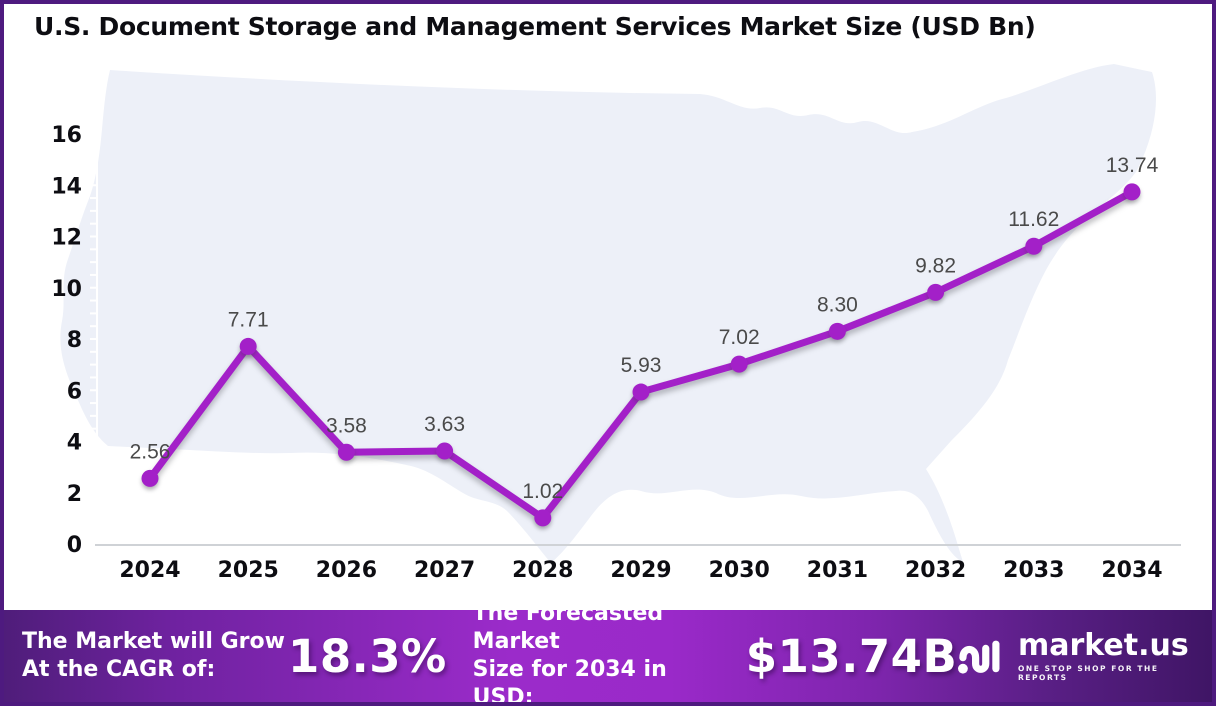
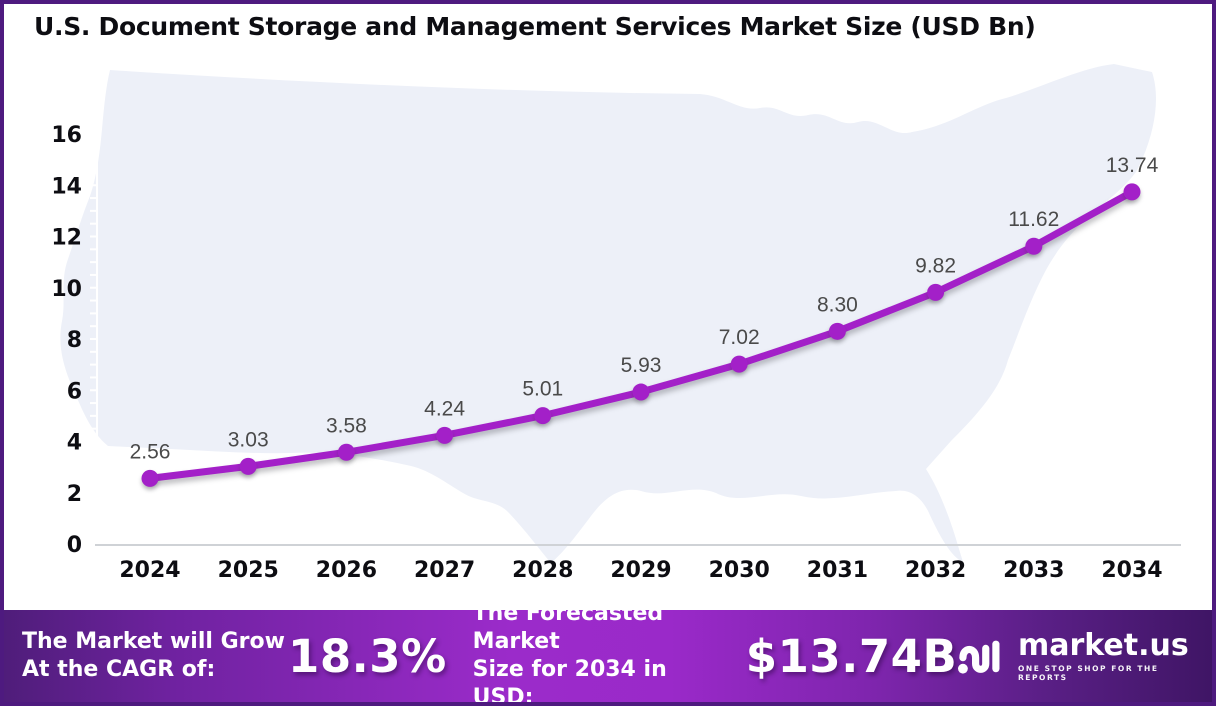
2025: 7.71 -> 3.03
2027: 3.63 -> 4.24
2028: 1.02 -> 5.01
